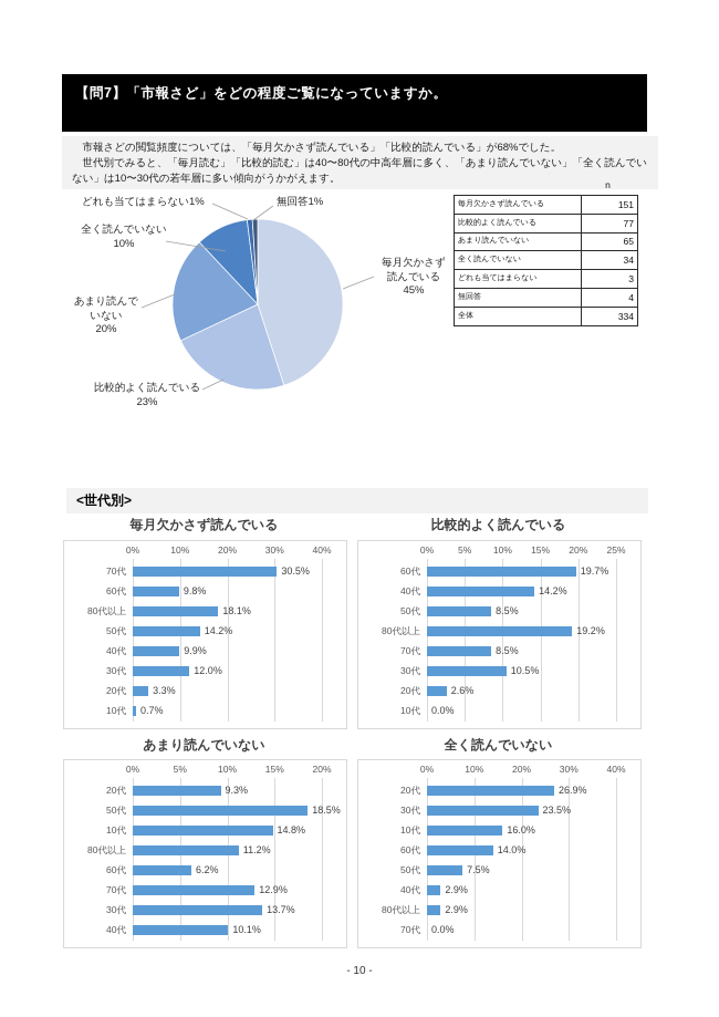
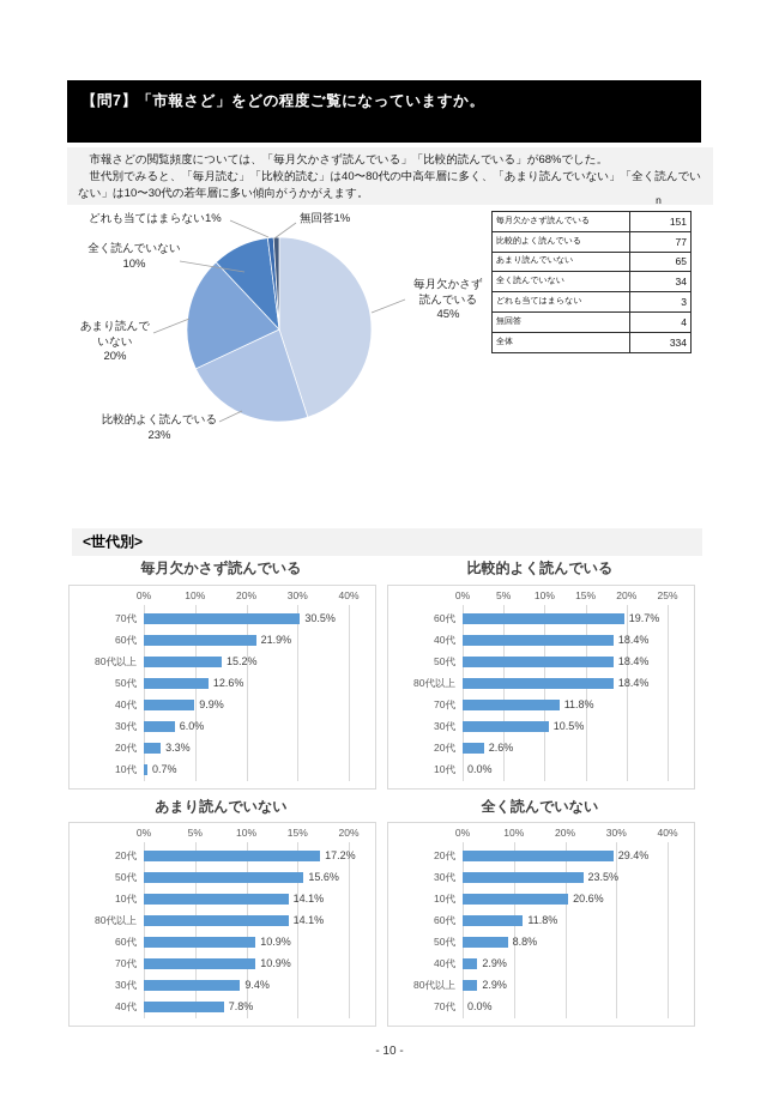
毎月欠かさず読んでいる/60代: 9.8% -> 21.9%
毎月欠かさず読んでいる/80代以上: 18.1% -> 15.2%
毎月欠かさず読んでいる/50代: 14.2% -> 12.6%
毎月欠かさず読んでいる/30代: 12.0% -> 6.0%
比較的よく読んでいる/40代: 14.2% -> 18.4%
比較的よく読んでいる/50代: 8.5% -> 18.4%
比較的よく読んでいる/80代以上: 19.2% -> 18.4%
比較的よく読んでいる/70代: 8.5% -> 11.8%
あまり読んでいない/20代: 9.3% -> 17.2%
あまり読んでいない/50代: 18.5% -> 15.6%
あまり読んでいない/10代: 14.8% -> 14.1%
あまり読んでいない/80代以上: 11.2% -> 14.1%
あまり読んでいない/60代: 6.2% -> 10.9%
あまり読んでいない/70代: 12.9% -> 10.9%
あまり読んでいない/30代: 13.7% -> 9.4%
あまり読んでいない/40代: 10.1% -> 7.8%
全く読んでいない/20代: 26.9% -> 29.4%
全く読んでいない/10代: 16.0% -> 20.6%
全く読んでいない/60代: 14.0% -> 11.8%
全く読んでいない/50代: 7.5% -> 8.8%
